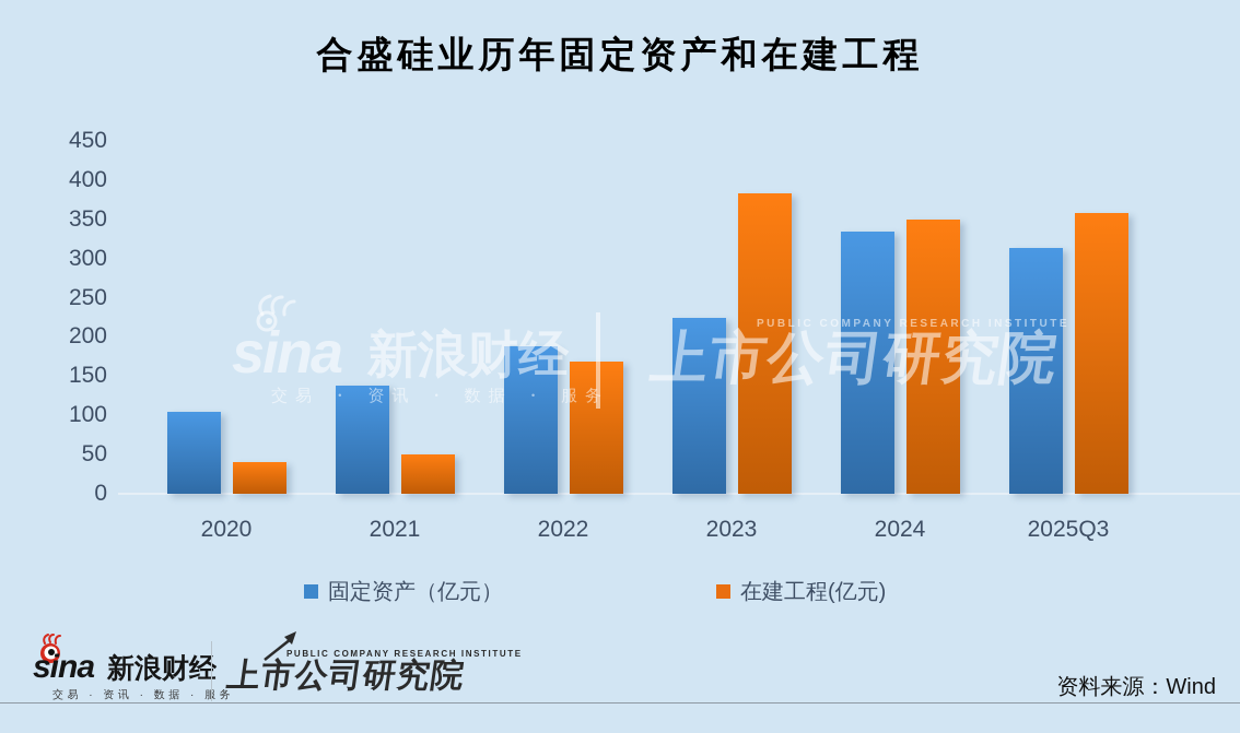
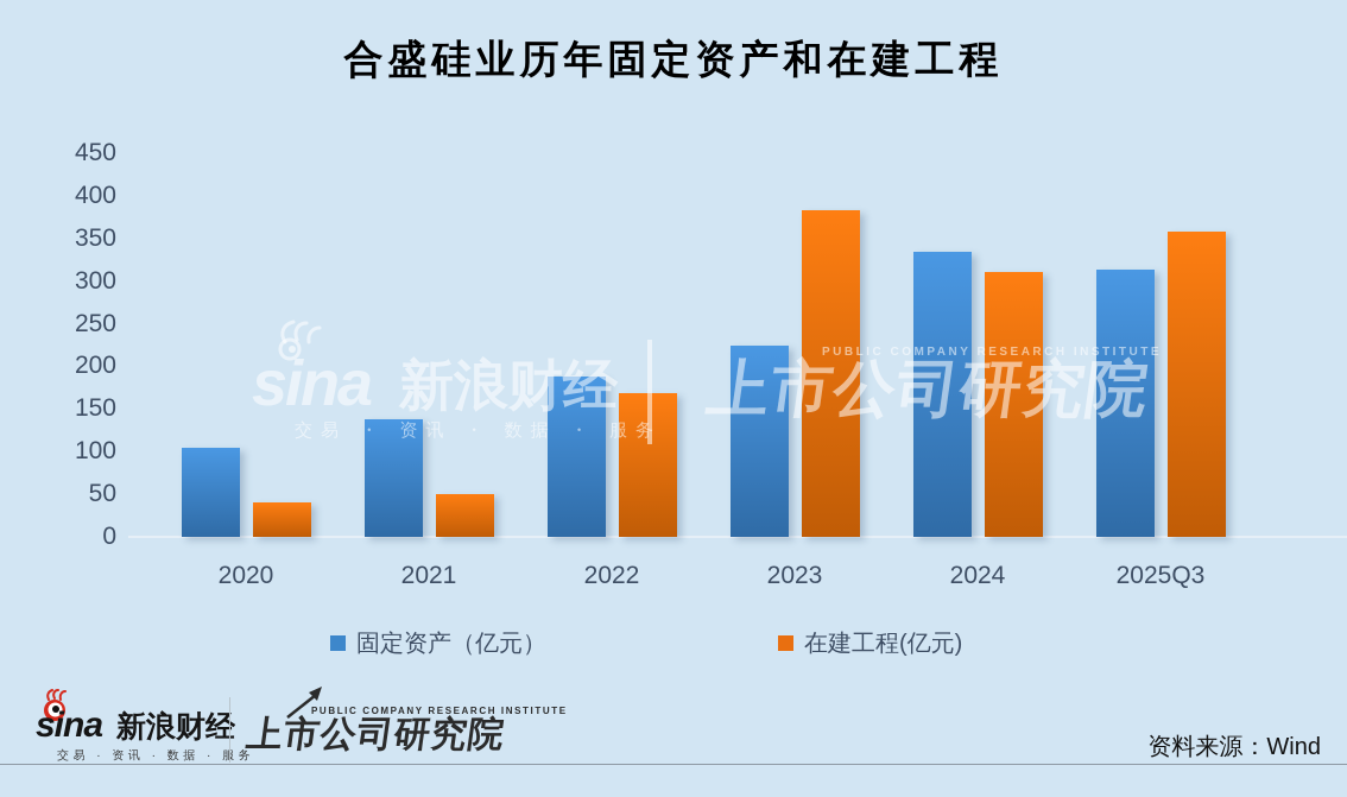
在建工程(亿元)/2024: 350 -> 310
